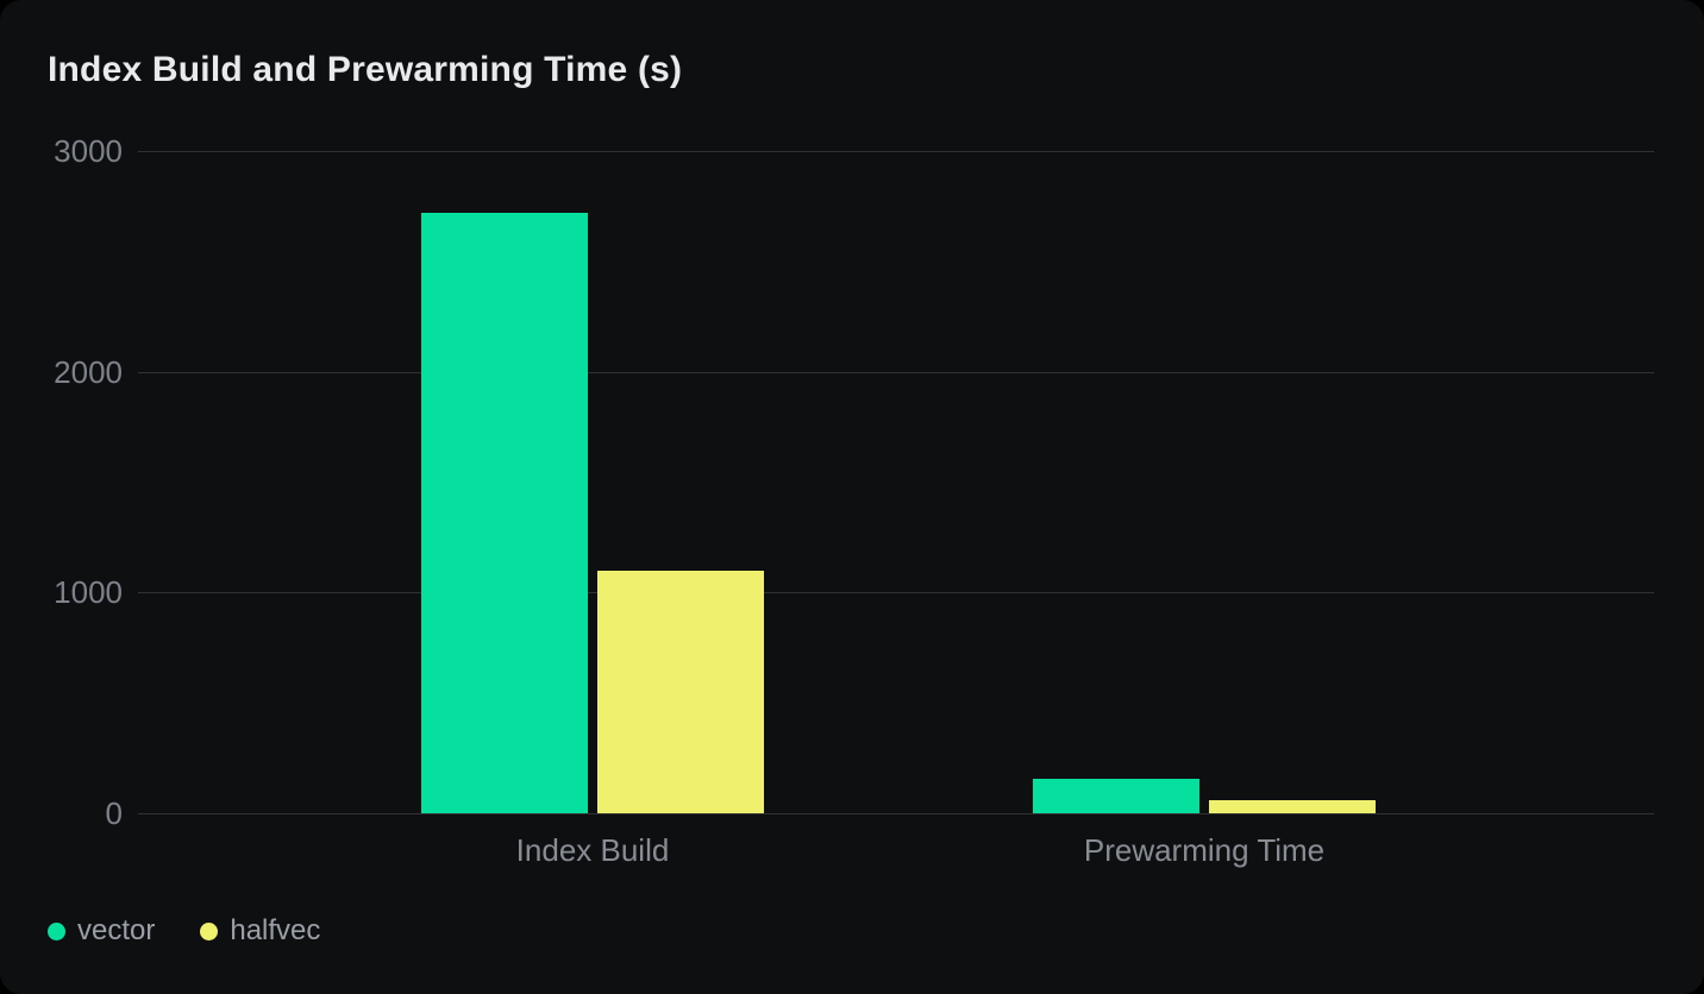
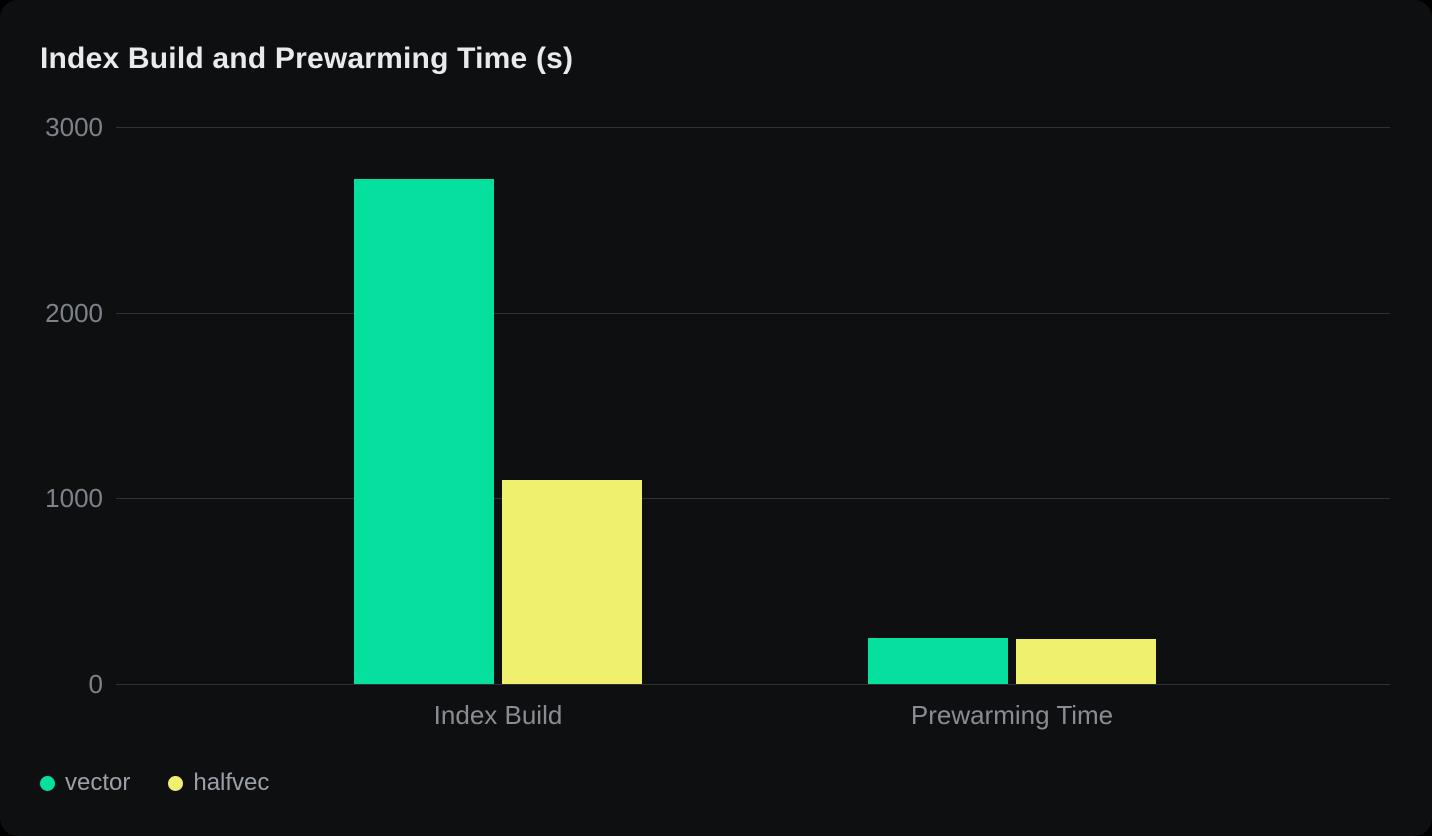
vector/Prewarming Time: 160 -> 250
halfvec/Prewarming Time: 60 -> 240
